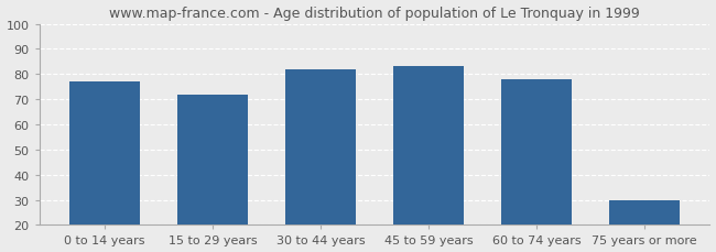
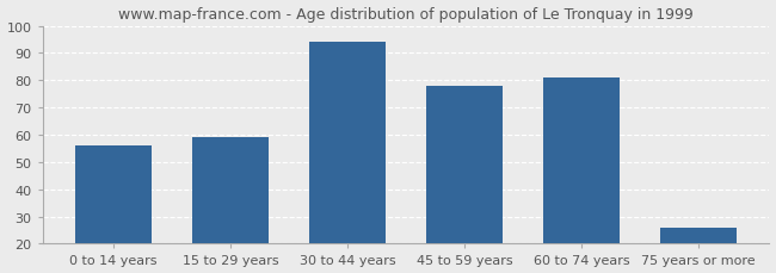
0 to 14 years: 77 -> 56
15 to 29 years: 72 -> 59
30 to 44 years: 82 -> 94
45 to 59 years: 83 -> 78
60 to 74 years: 78 -> 81
75 years or more: 30 -> 26
